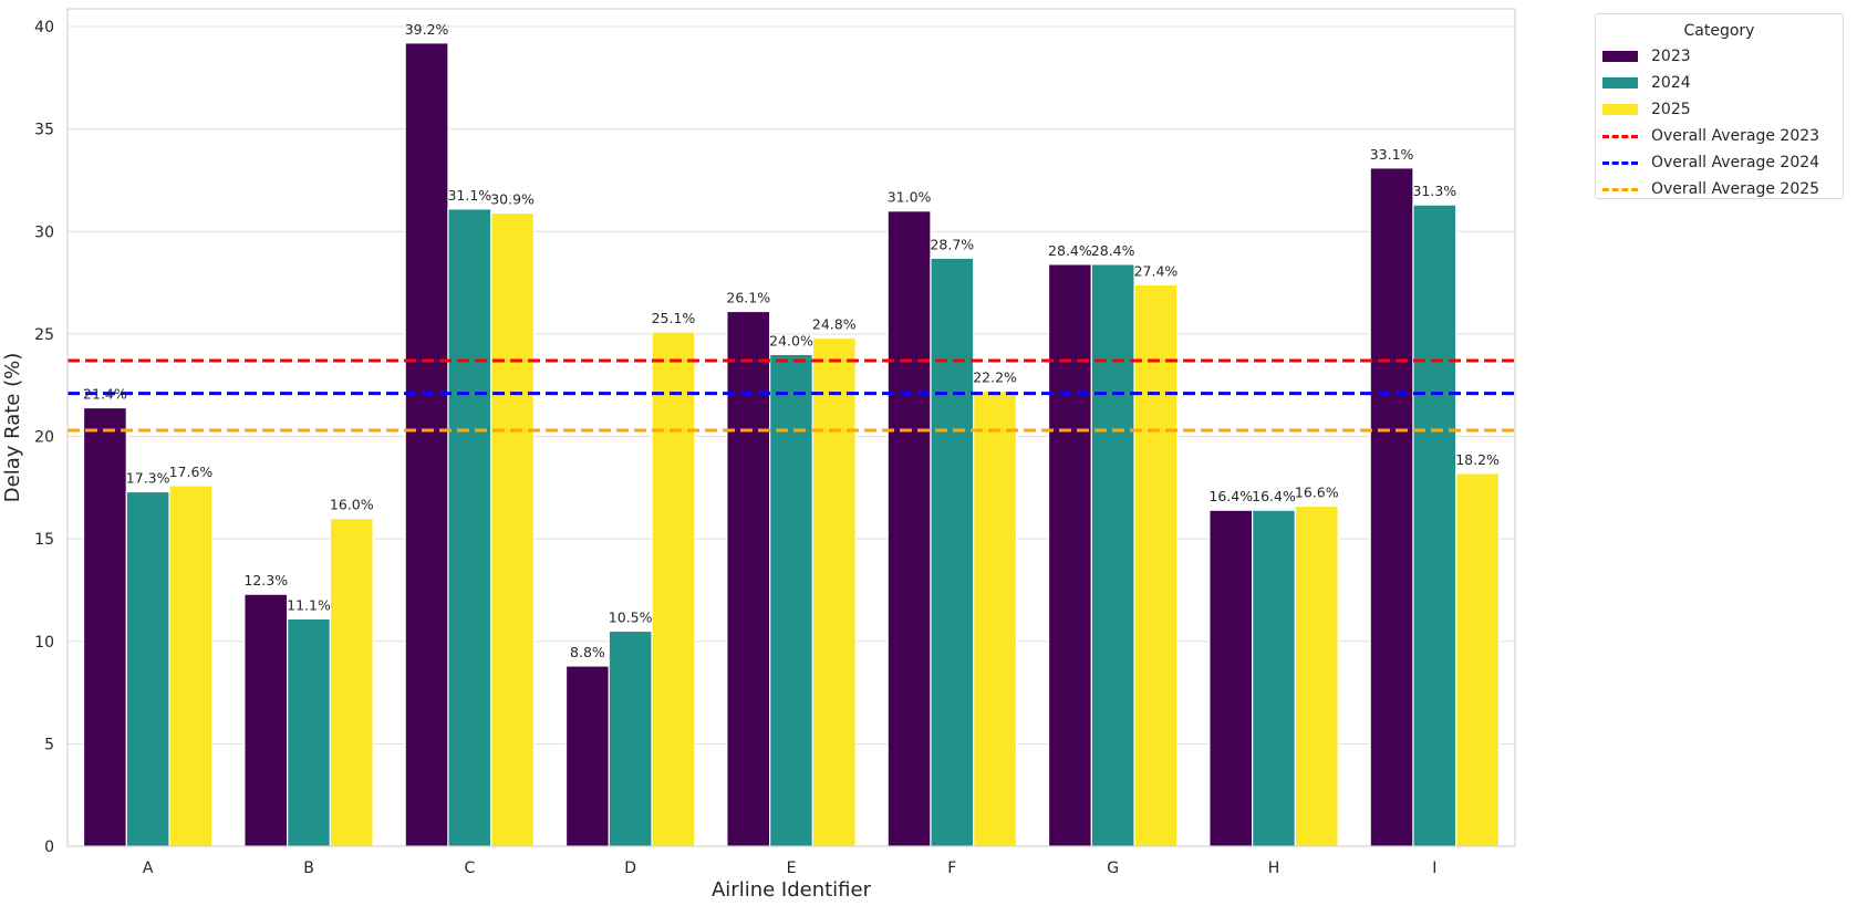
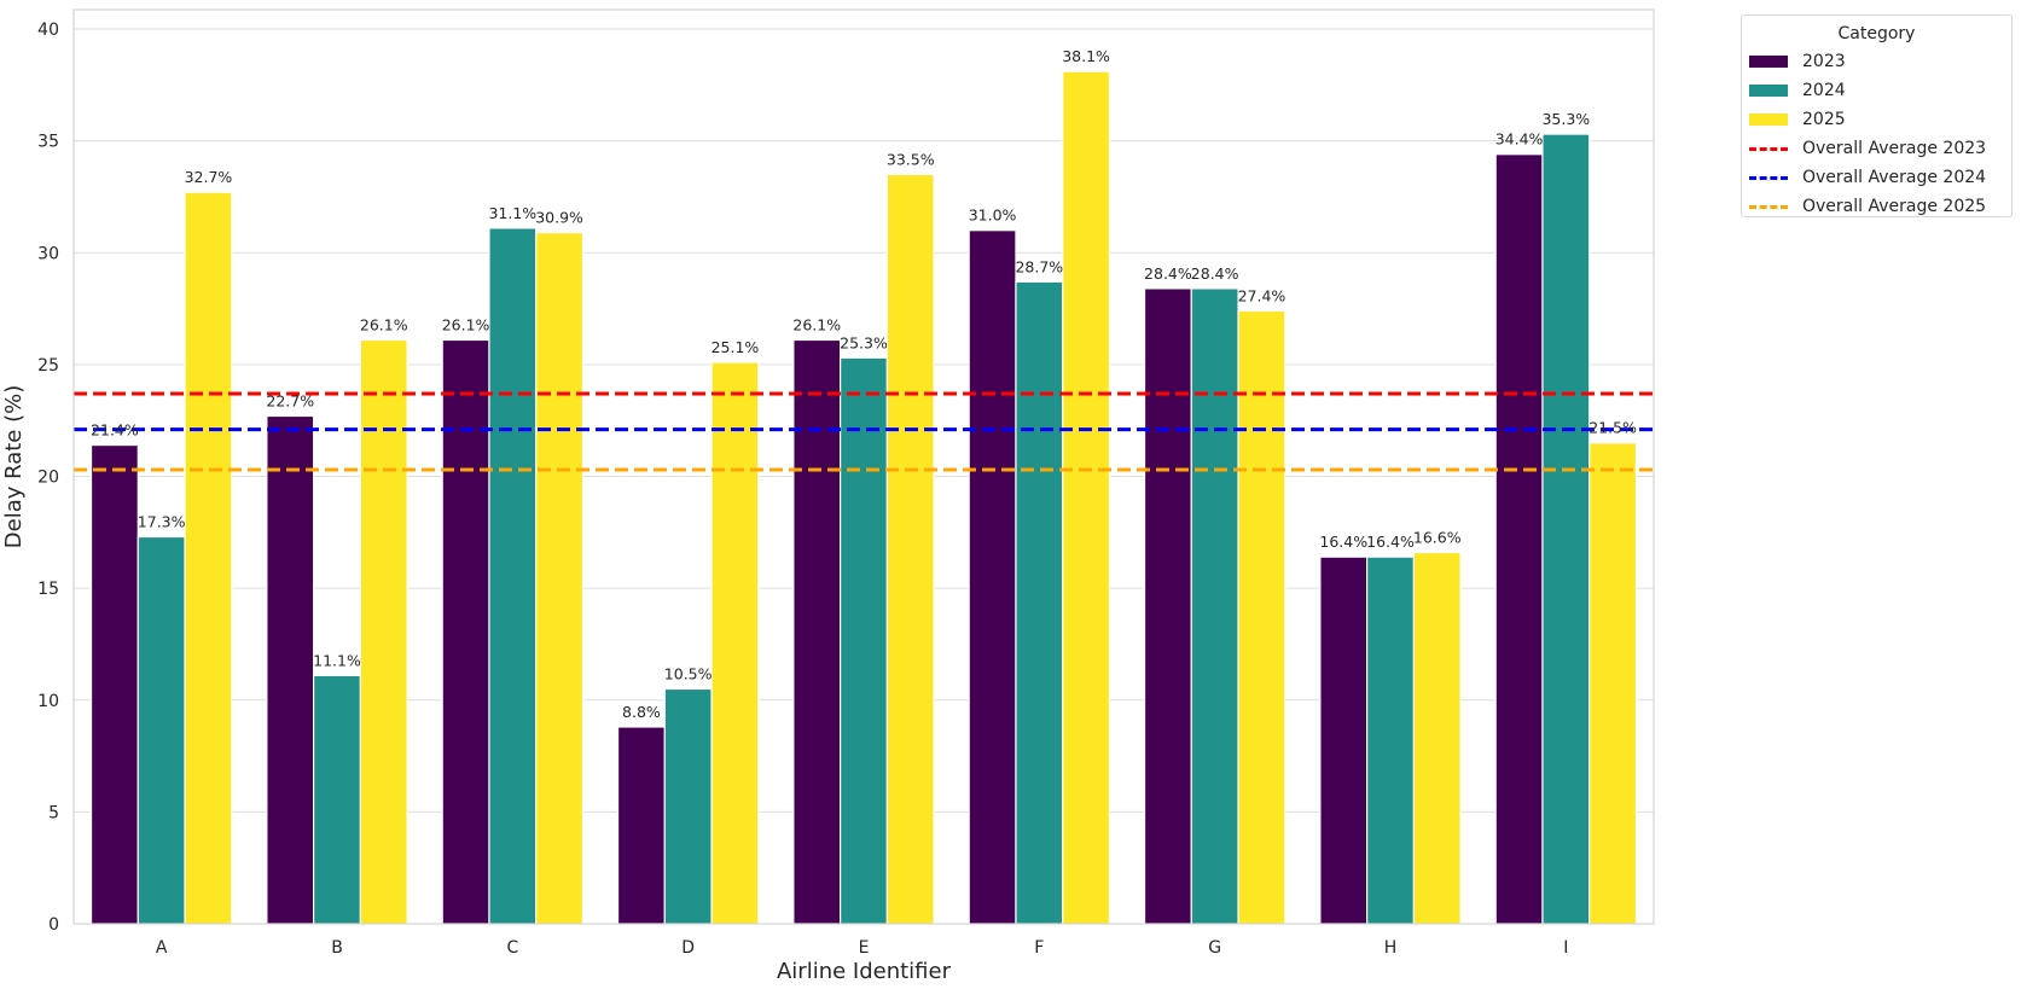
2025/A: 17.6% -> 32.7%
2023/B: 12.3% -> 22.7%
2025/B: 16.0% -> 26.1%
2023/C: 39.2% -> 26.1%
2024/E: 24.0% -> 25.3%
2025/E: 24.8% -> 33.5%
2025/F: 22.2% -> 38.1%
2023/I: 33.1% -> 34.4%
2024/I: 31.3% -> 35.3%
2025/I: 18.2% -> 21.5%
